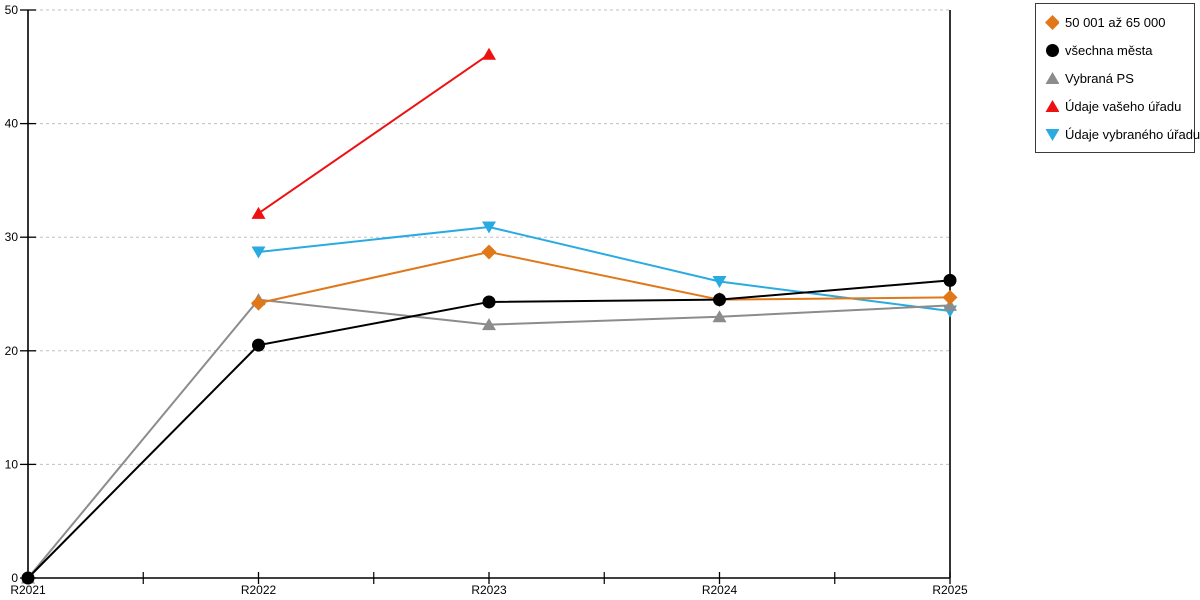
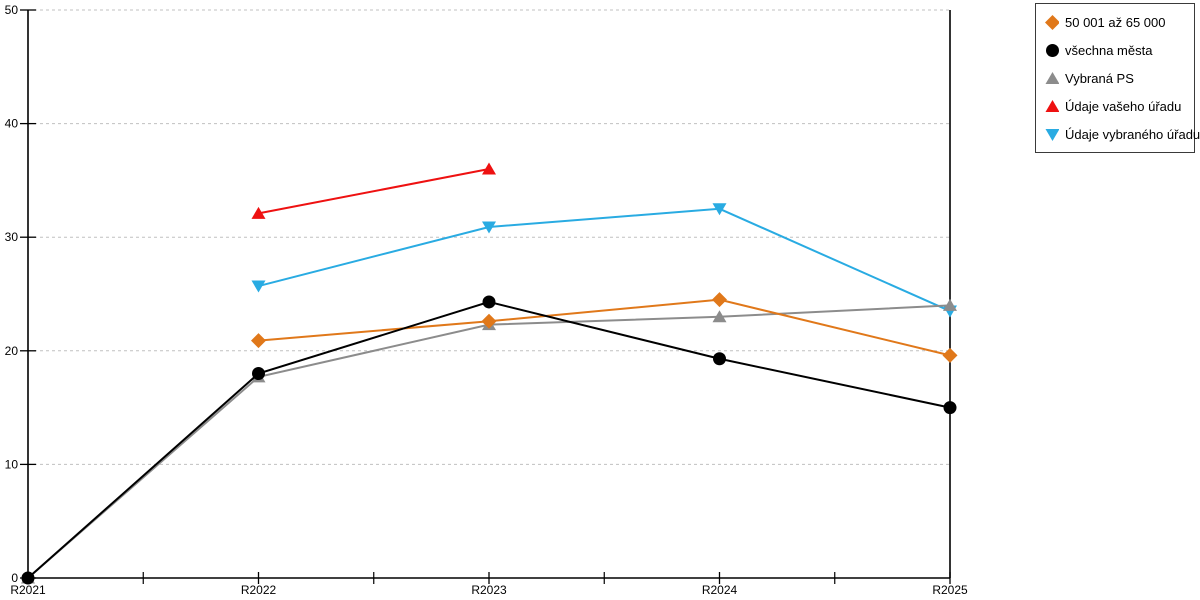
50 001 až 65 000/R2022: 24.2 -> 20.9
všechna města/R2022: 20.5 -> 18.0
Vybraná PS/R2022: 24.5 -> 17.7
Údaje vybraného úřadu/R2022: 28.7 -> 25.7
50 001 až 65 000/R2023: 28.7 -> 22.6
Údaje vašeho úřadu/R2023: 46.1 -> 36.0
všechna města/R2024: 24.5 -> 19.3
Údaje vybraného úřadu/R2024: 26.1 -> 32.5
50 001 až 65 000/R2025: 24.7 -> 19.6
všechna města/R2025: 26.2 -> 15.0
